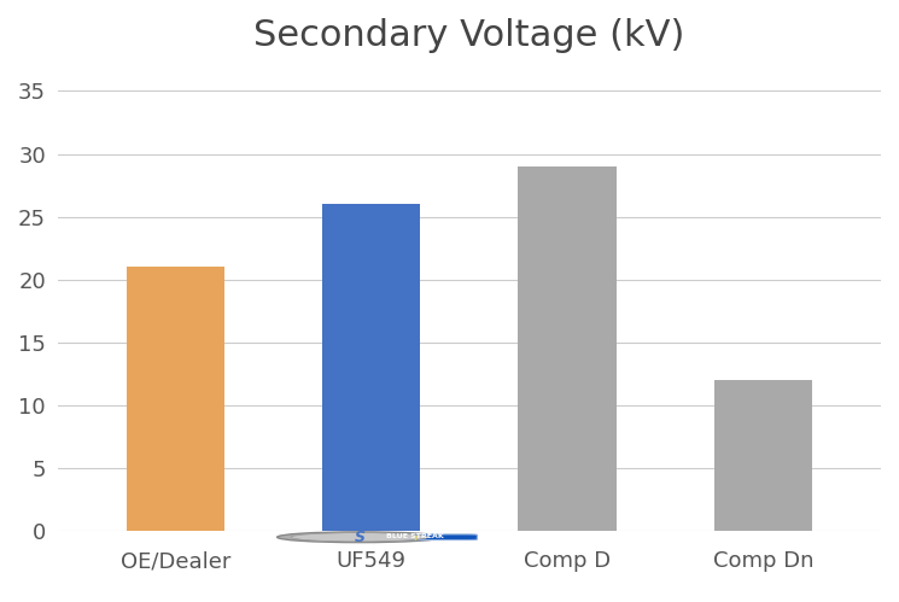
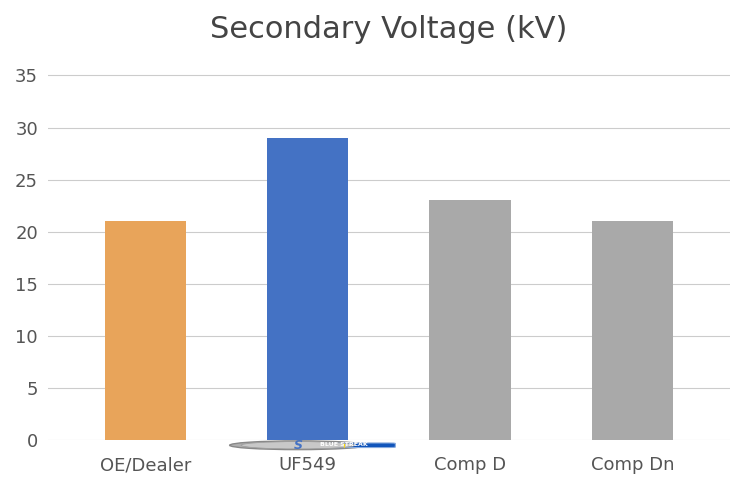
UF549: 26 -> 29
Comp D: 29 -> 23
Comp Dn: 12 -> 21
